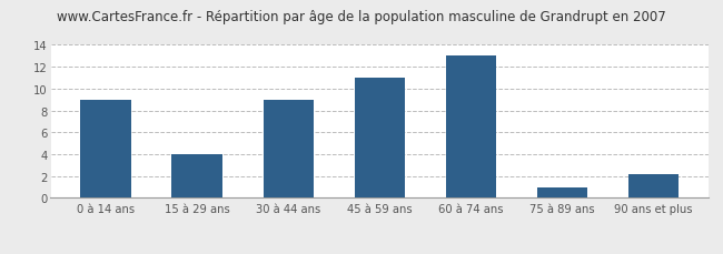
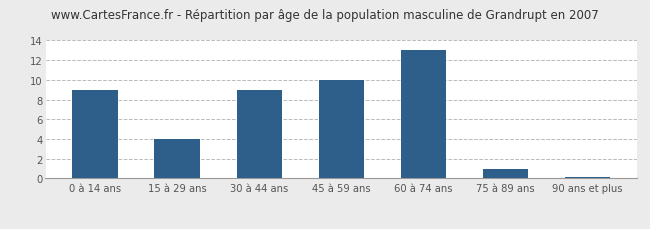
45 à 59 ans: 11.0 -> 10.0
90 ans et plus: 2.2 -> 0.1
